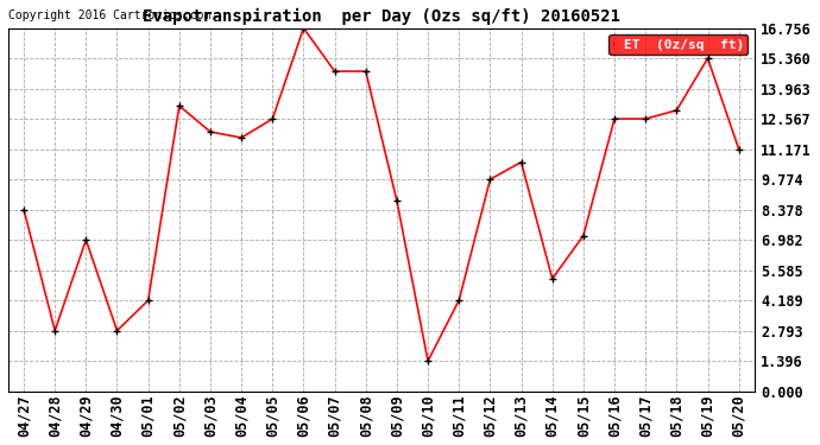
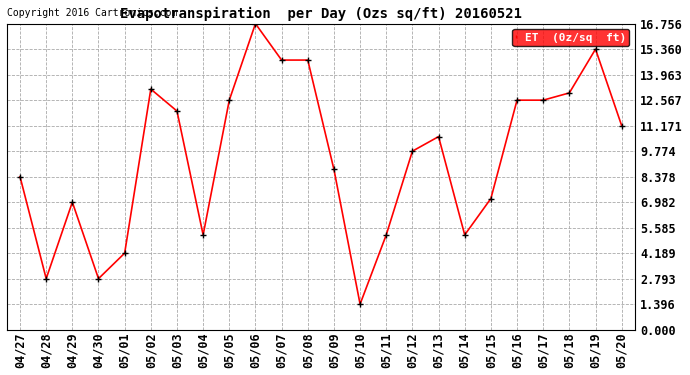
05/04: 11.7 -> 5.2
05/11: 4.2 -> 5.2
